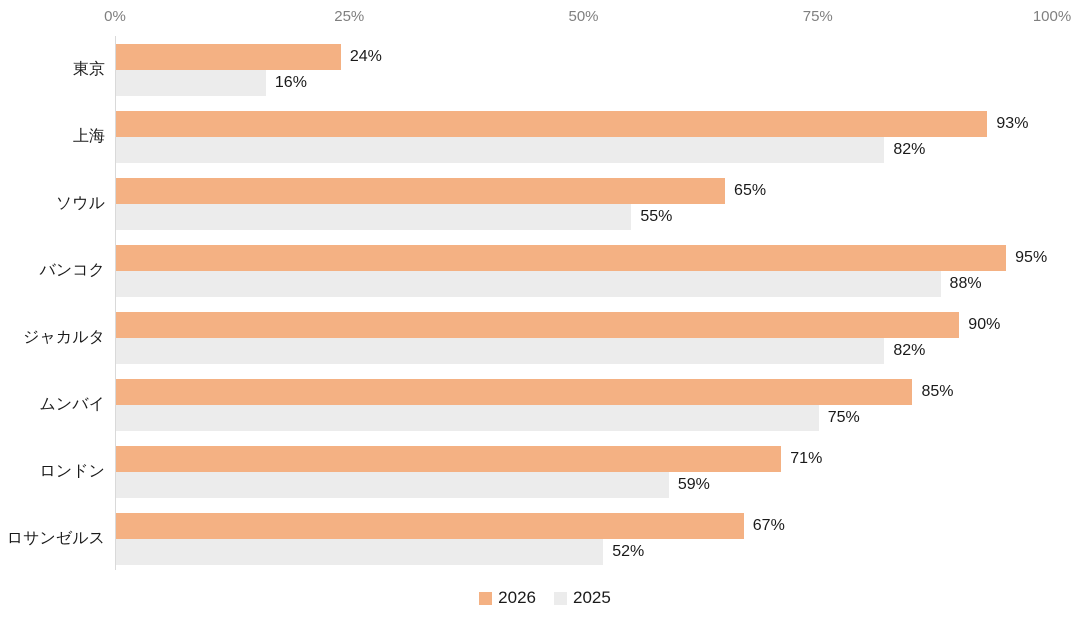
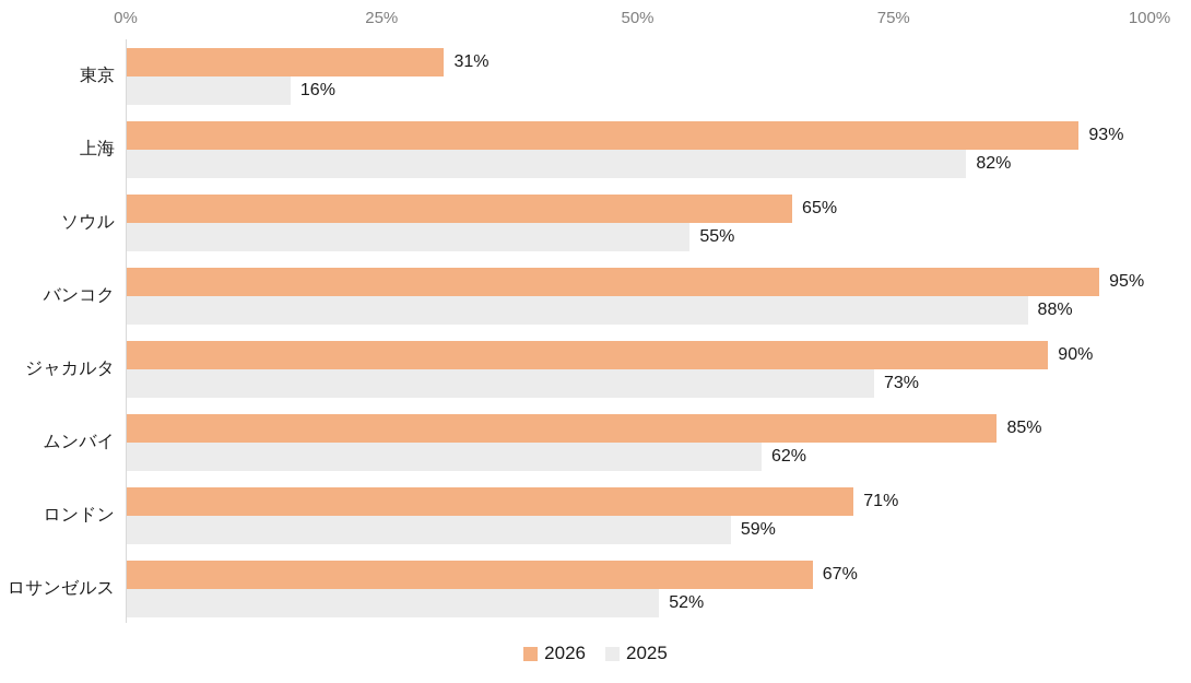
2026/東京: 24% -> 31%
2025/ジャカルタ: 82% -> 73%
2025/ムンバイ: 75% -> 62%
